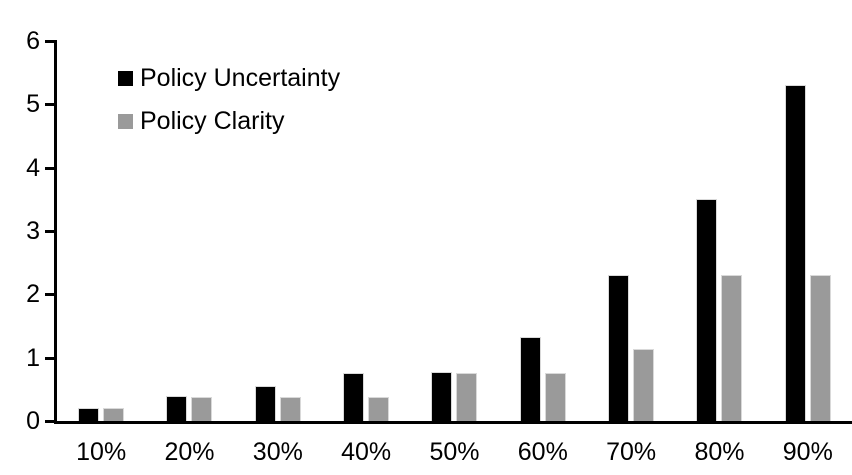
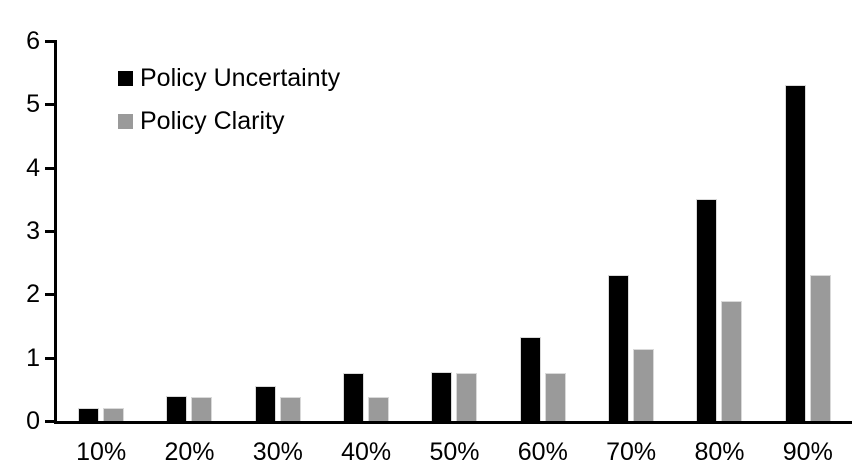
Policy Clarity/80%: 2.3 -> 1.9
